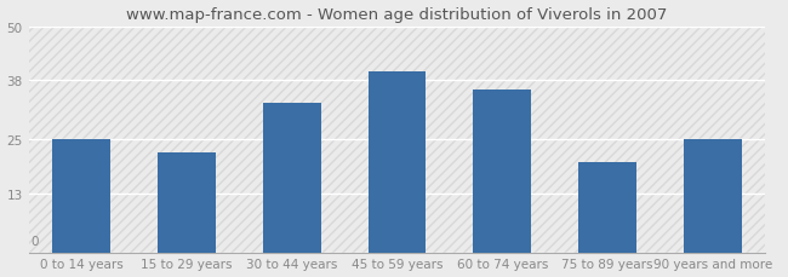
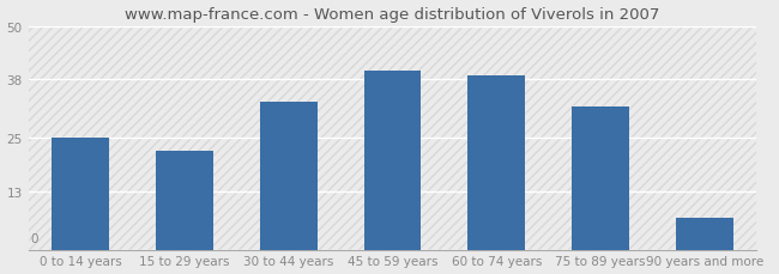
60 to 74 years: 36 -> 39
75 to 89 years: 20 -> 32
90 years and more: 25 -> 7
